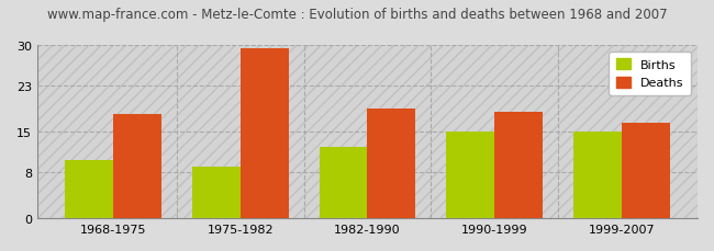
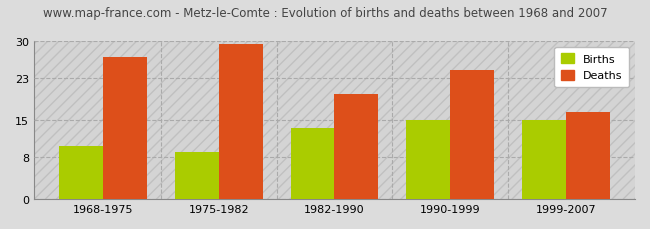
Deaths/1968-1975: 18.0 -> 27.0
Births/1982-1990: 12.4 -> 13.5
Deaths/1982-1990: 19.0 -> 20.0
Deaths/1990-1999: 18.4 -> 24.5
